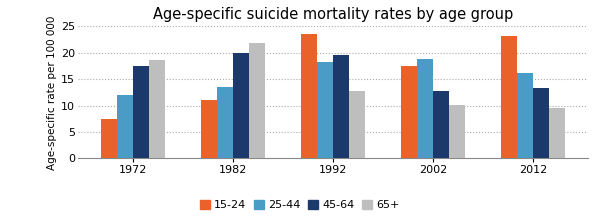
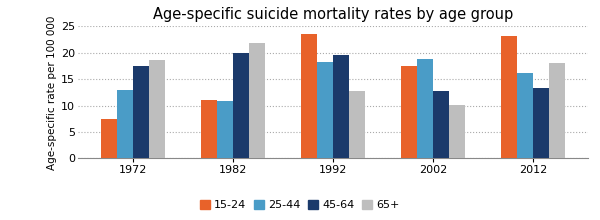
25-44/1972: 12.0 -> 13.0
25-44/1982: 13.5 -> 10.8
65+/2012: 9.6 -> 18.0
